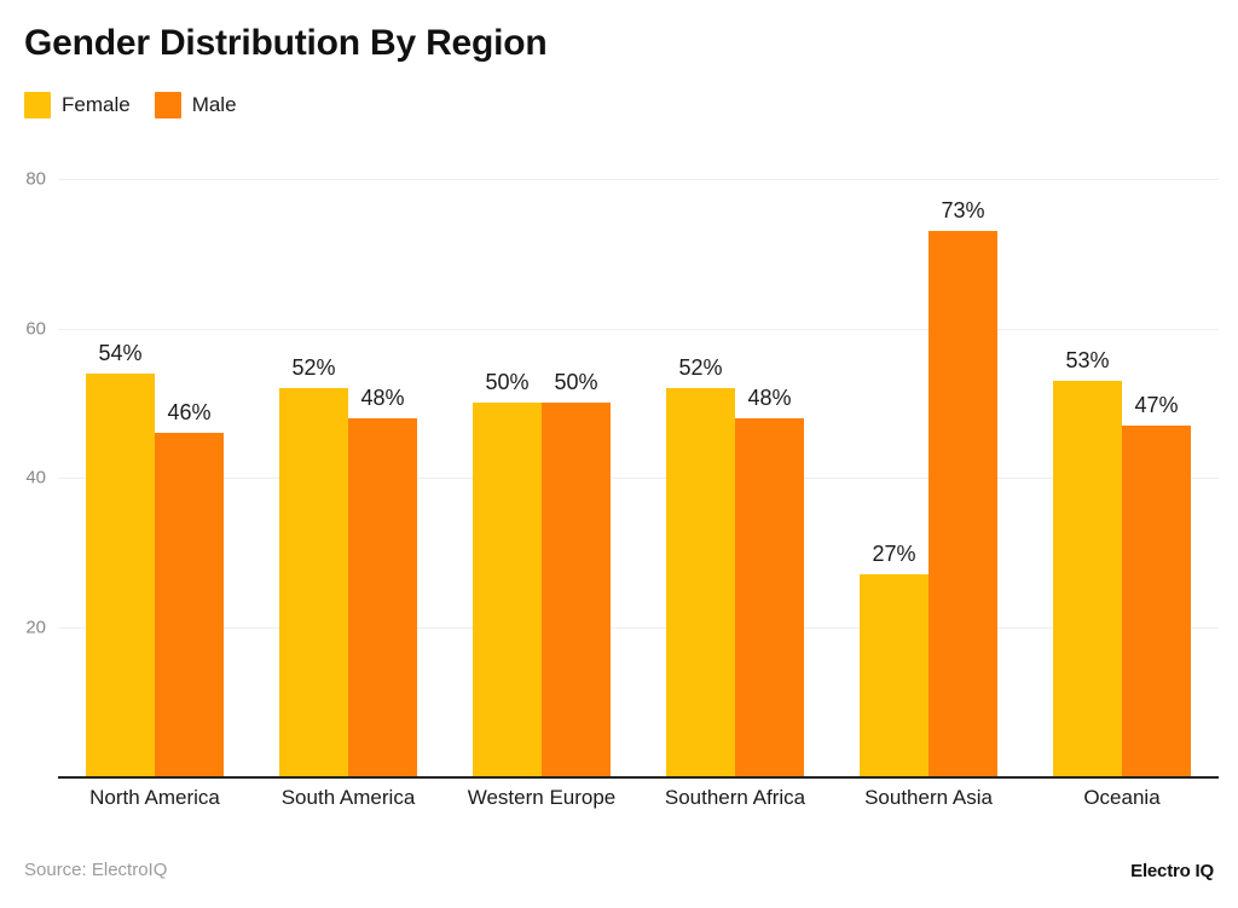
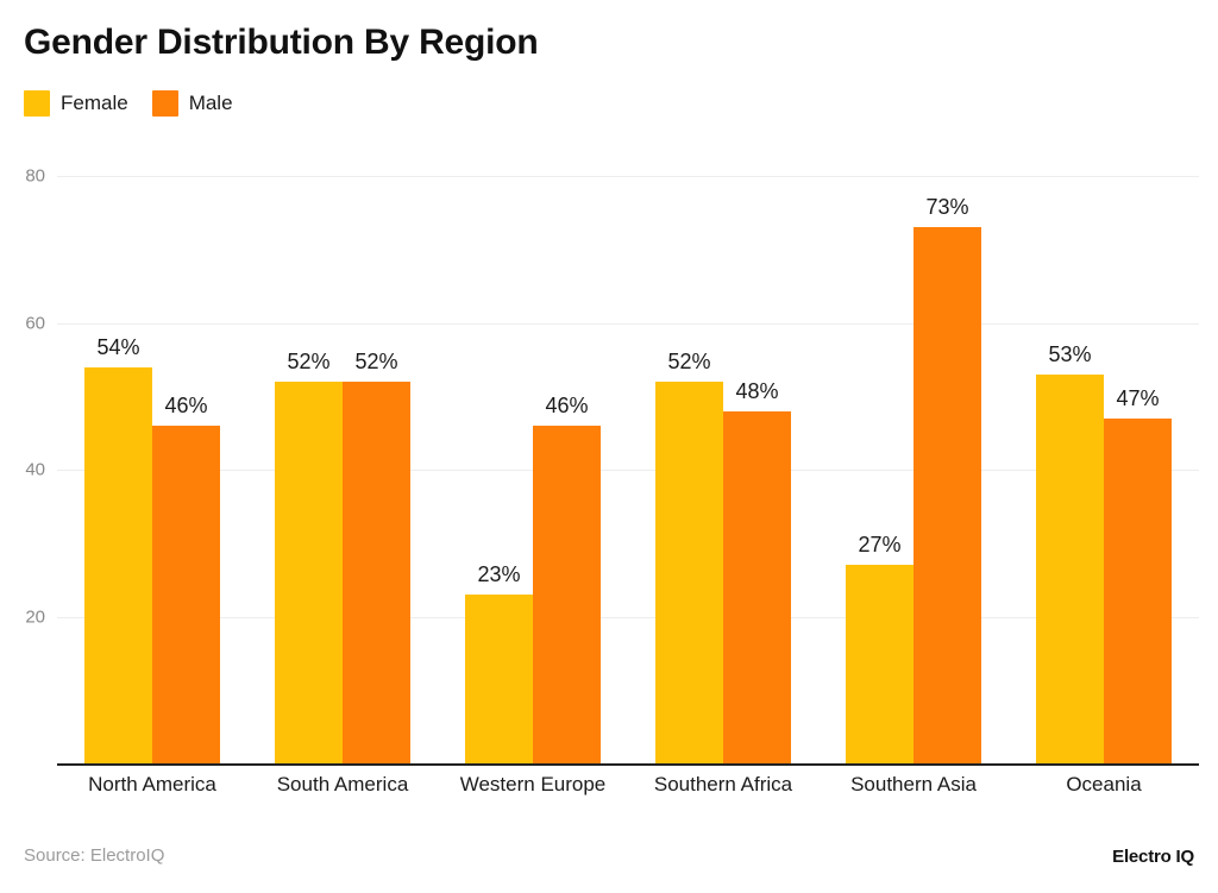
Male/South America: 48% -> 52%
Female/Western Europe: 50% -> 23%
Male/Western Europe: 50% -> 46%
